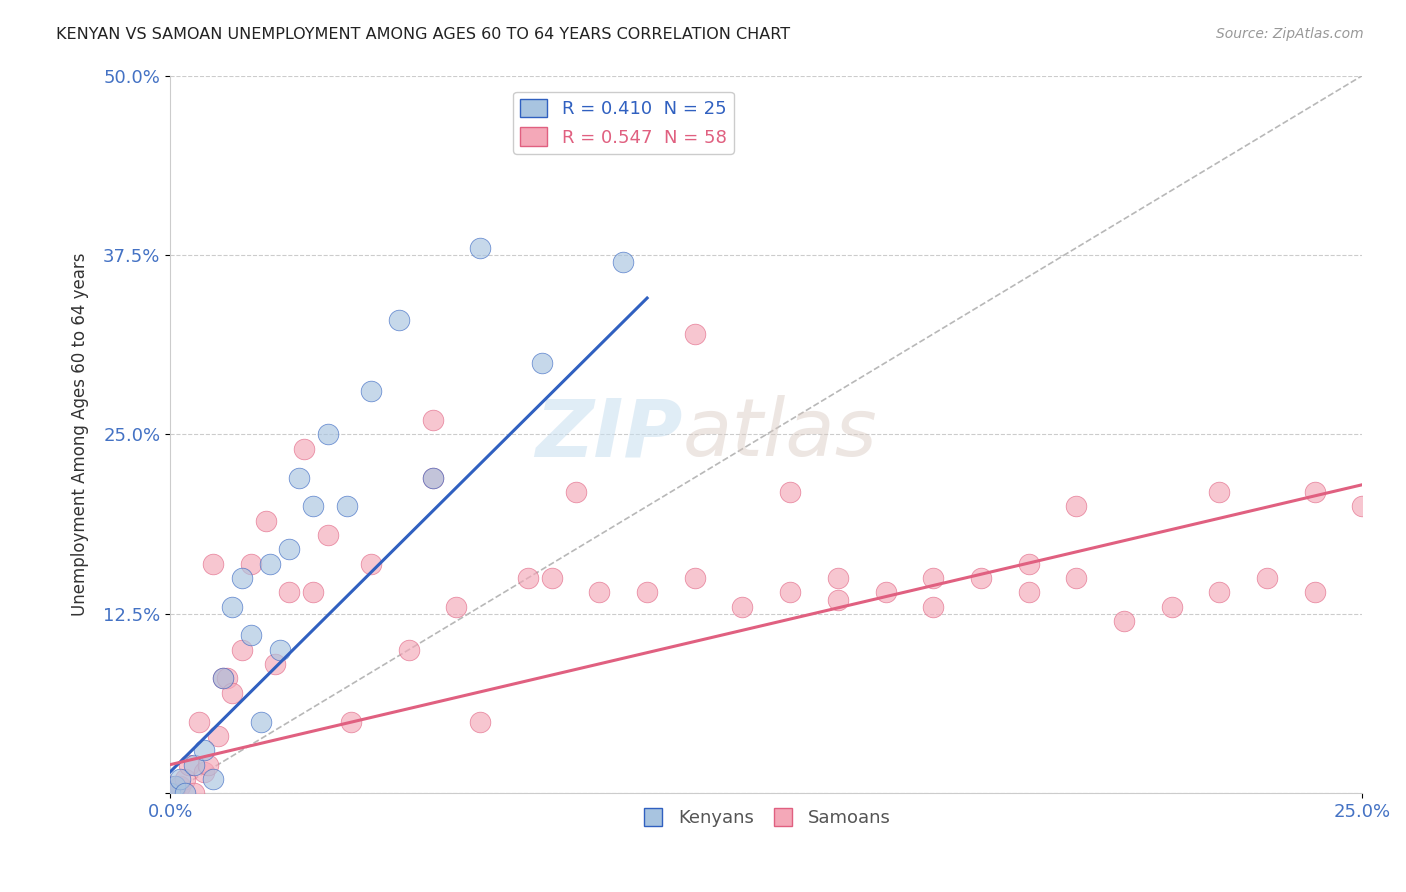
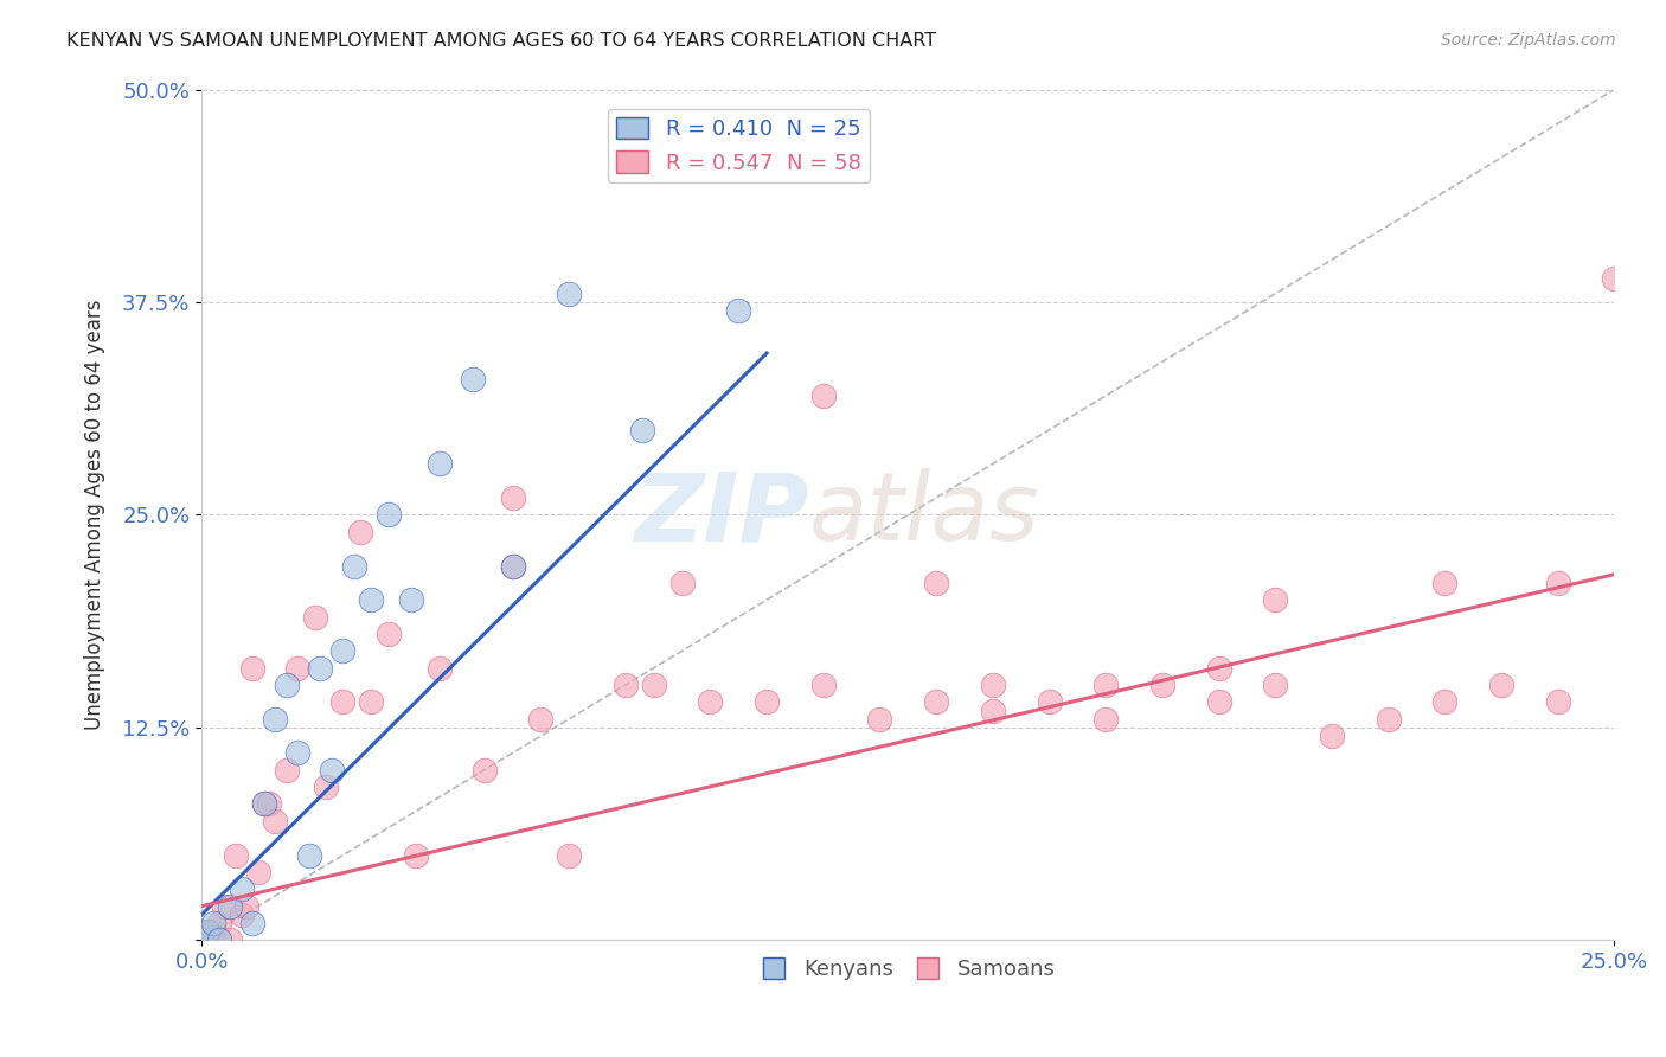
Samoans/25.0%: 20.0% -> 38.9%
